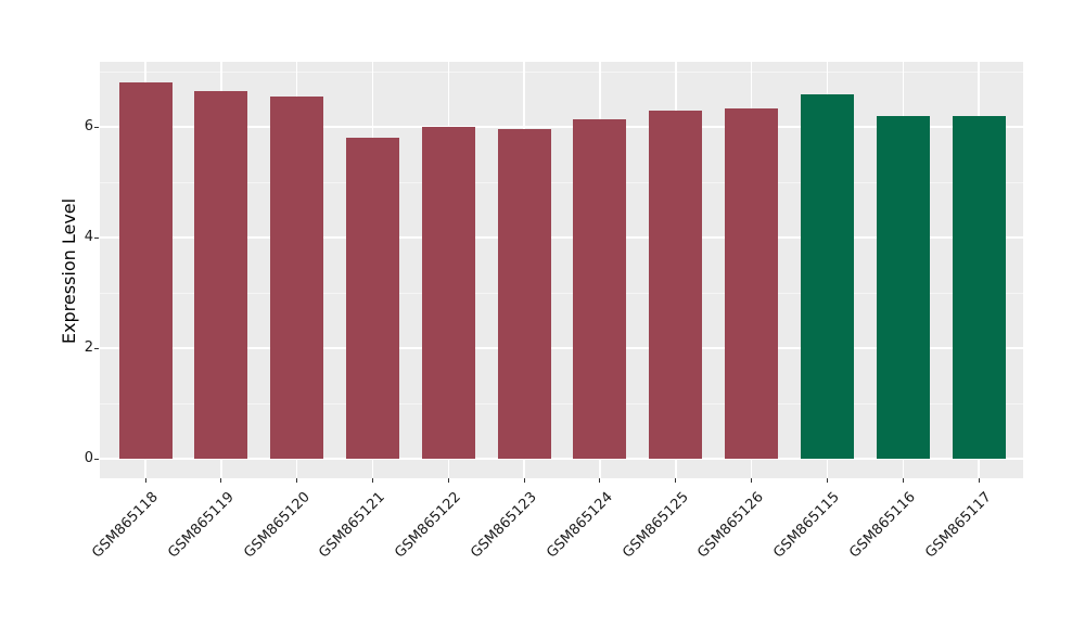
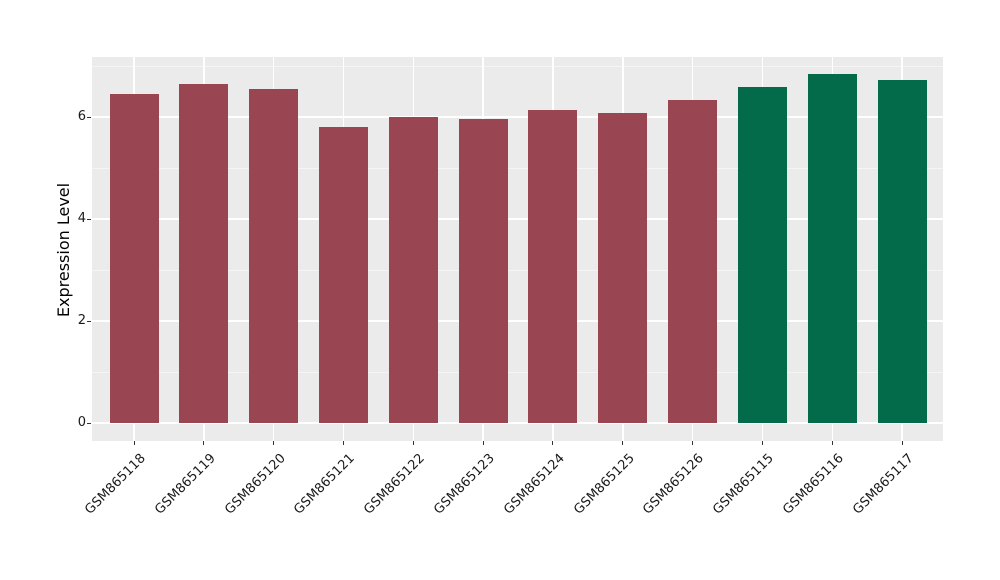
GSM865118: 6.8 -> 6.5
GSM865125: 6.3 -> 6.1
GSM865116: 6.2 -> 6.8
GSM865117: 6.2 -> 6.7
